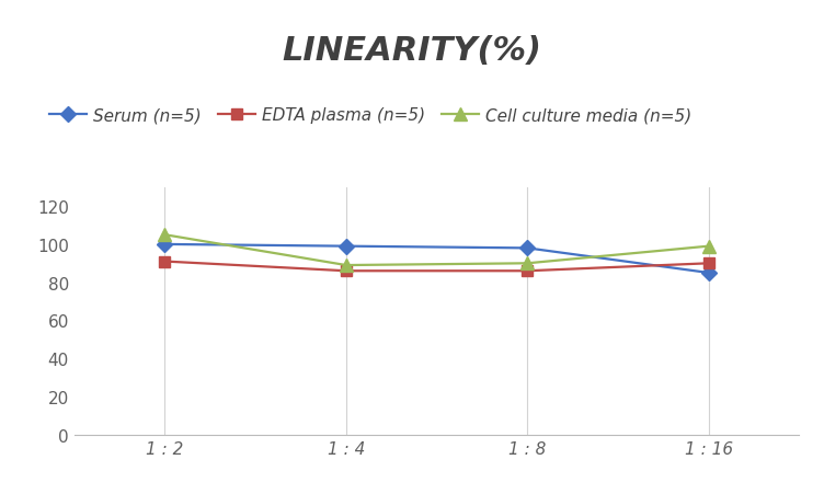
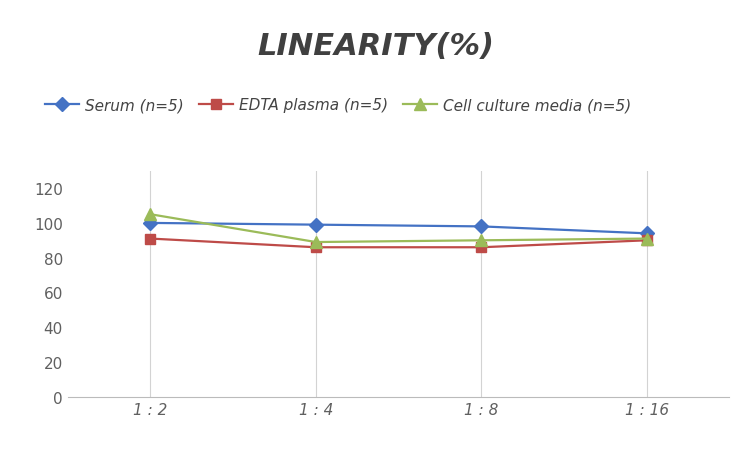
Serum (n=5)/1 : 16: 85 -> 94
Cell culture media (n=5)/1 : 16: 99 -> 91
